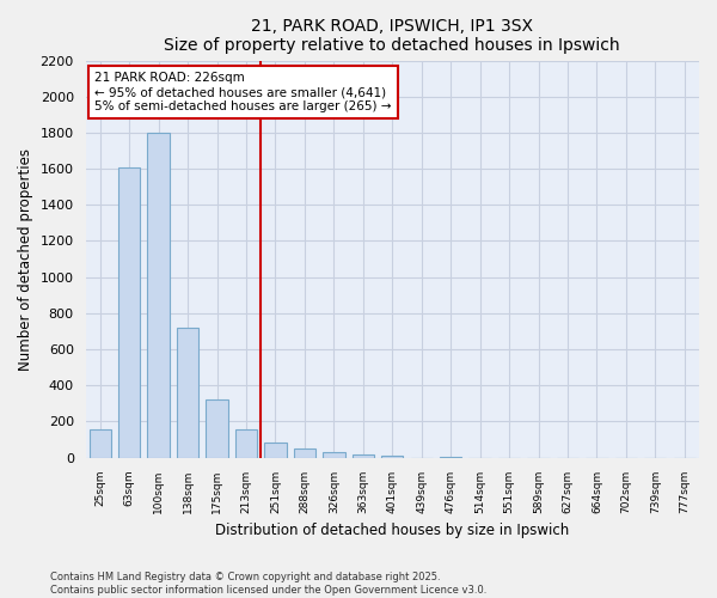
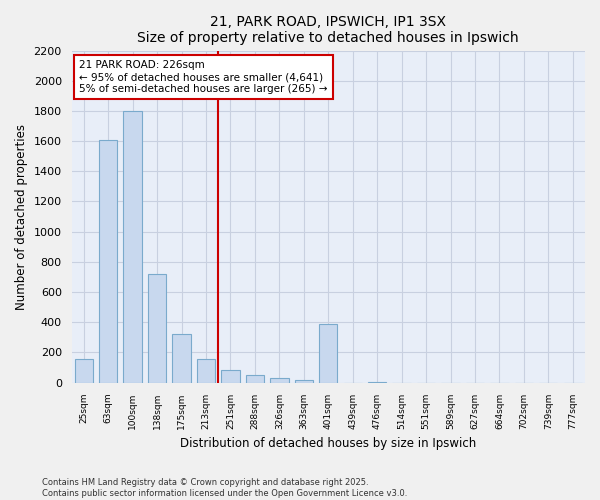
401sqm: 10 -> 390
